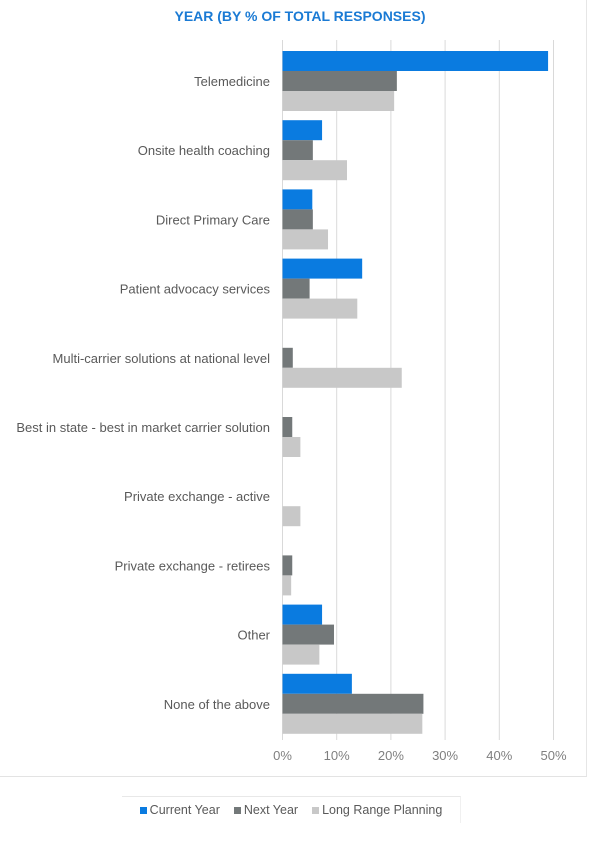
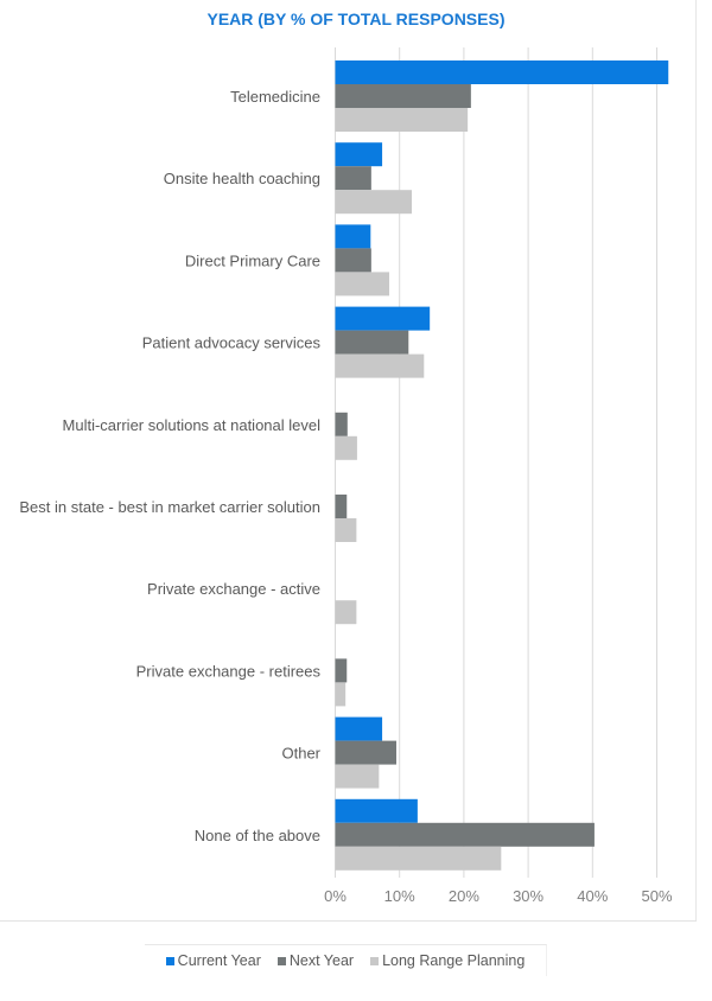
Current Year/Telemedicine: 49% -> 52%
Next Year/Patient advocacy services: 5% -> 11%
Long Range Planning/Multi-carrier solutions at national level: 22% -> 3%
Next Year/None of the above: 26% -> 40%
